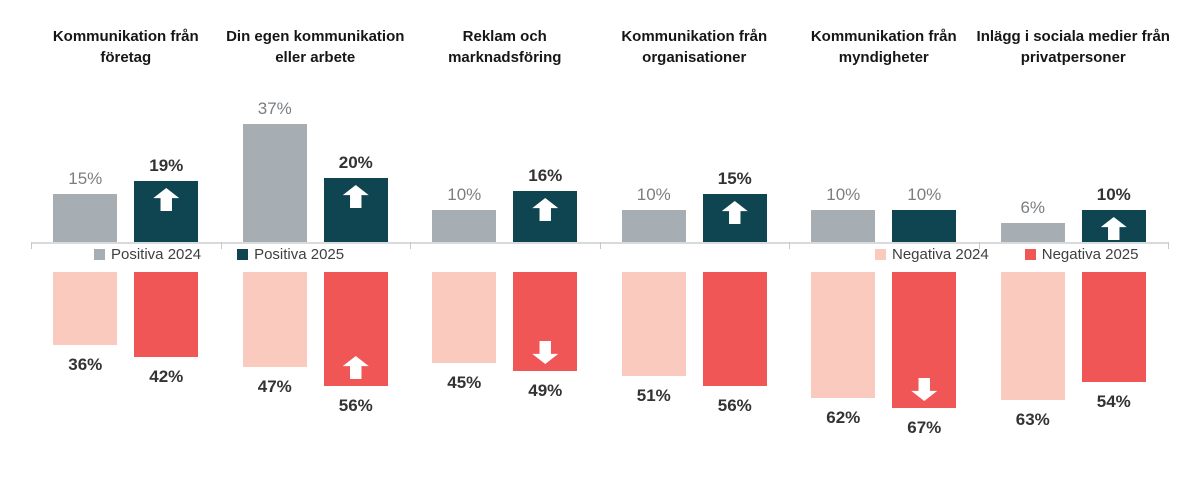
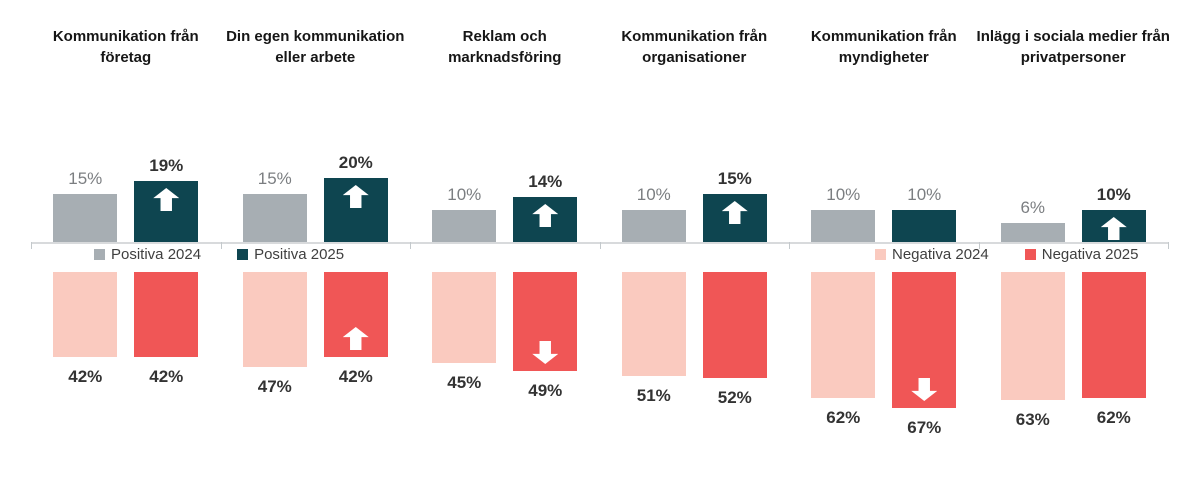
Negativa 2024/Kommunikation från företag: 36% -> 42%
Positiva 2024/Din egen kommunikation eller arbete: 37% -> 15%
Negativa 2025/Din egen kommunikation eller arbete: 56% -> 42%
Positiva 2025/Reklam och marknadsföring: 16% -> 14%
Negativa 2025/Kommunikation från organisationer: 56% -> 52%
Negativa 2025/Inlägg i sociala medier från privatpersoner: 54% -> 62%
